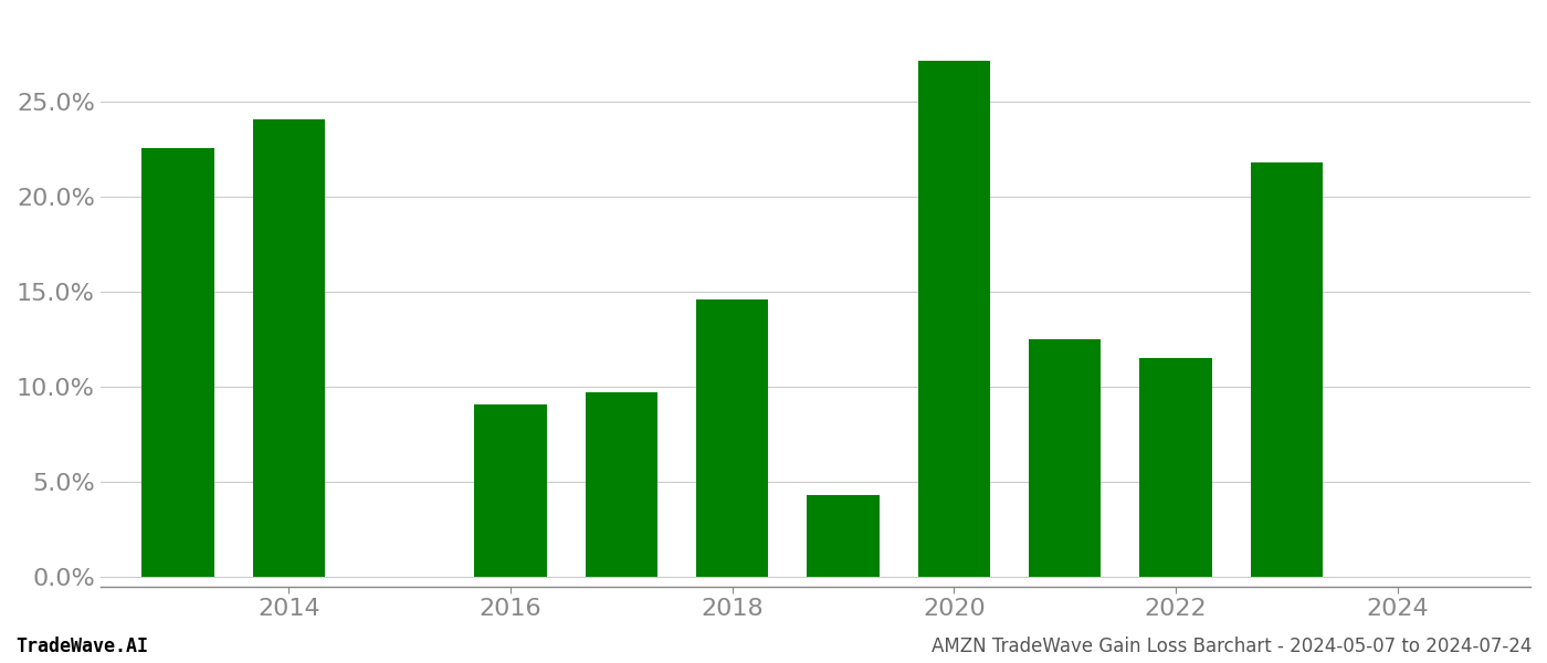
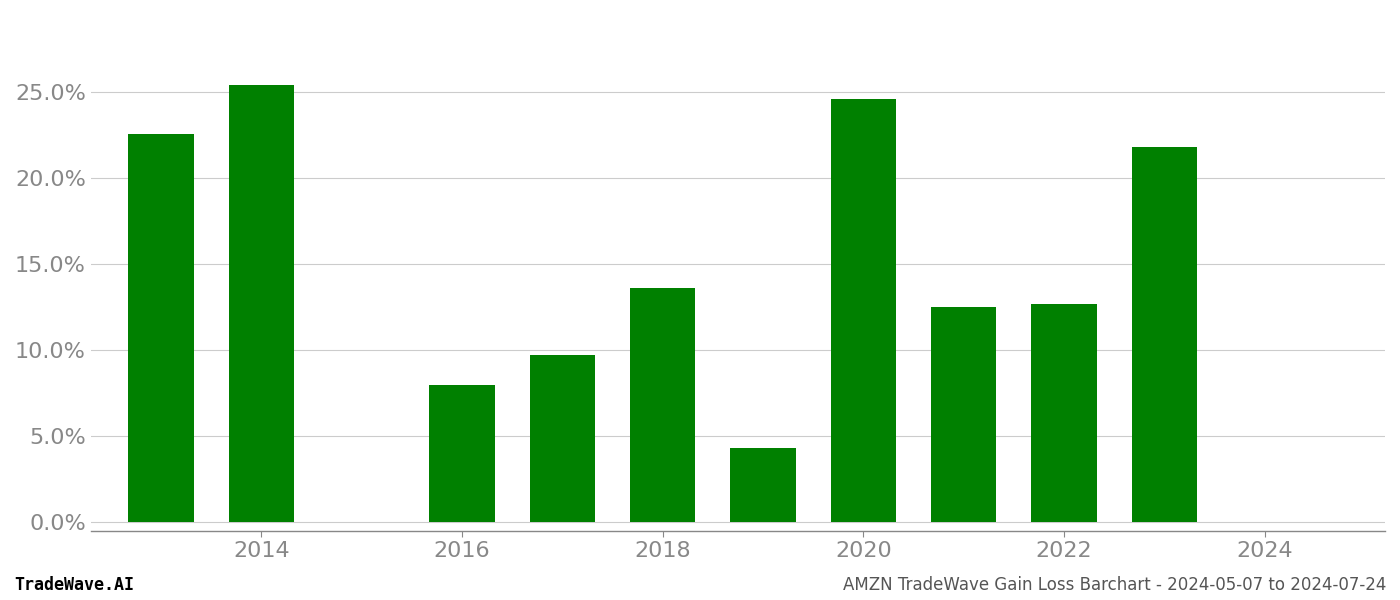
2014: 24.1% -> 25.4%
2016: 9.1% -> 8.0%
2018: 14.6% -> 13.6%
2020: 27.2% -> 24.6%
2022: 11.5% -> 12.7%
